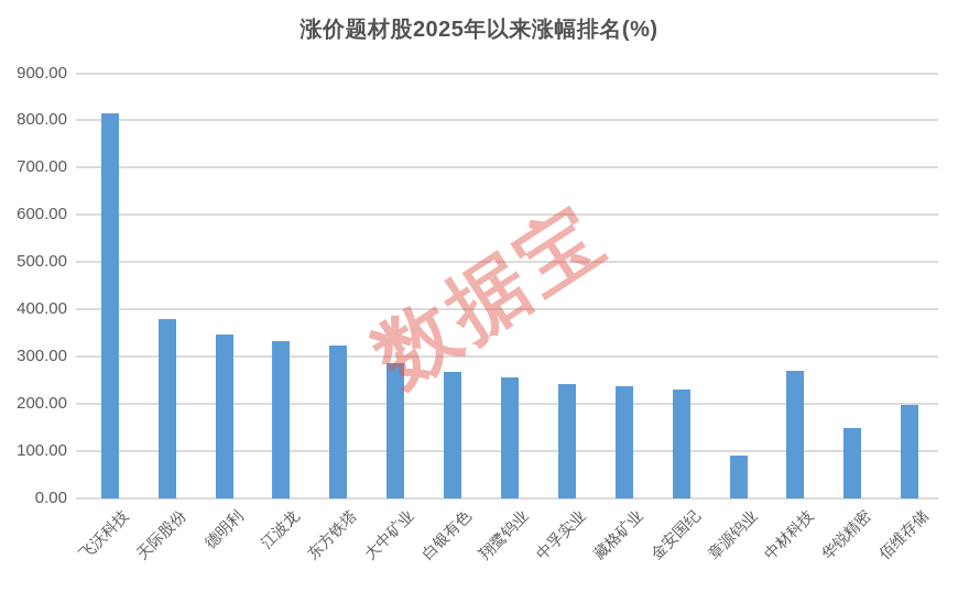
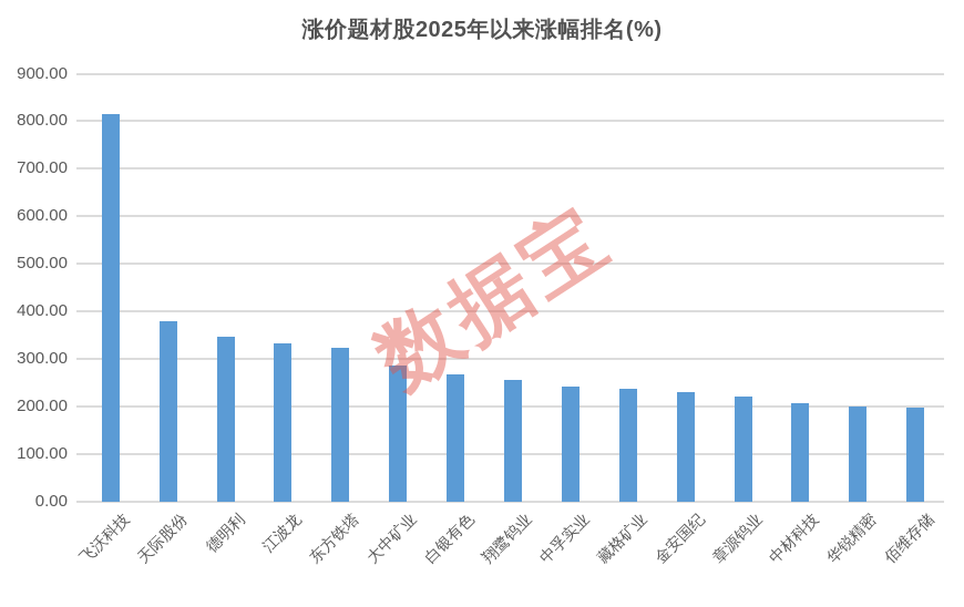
章源钨业: 90 -> 220
中材科技: 270 -> 210
华锐精密: 150 -> 200
